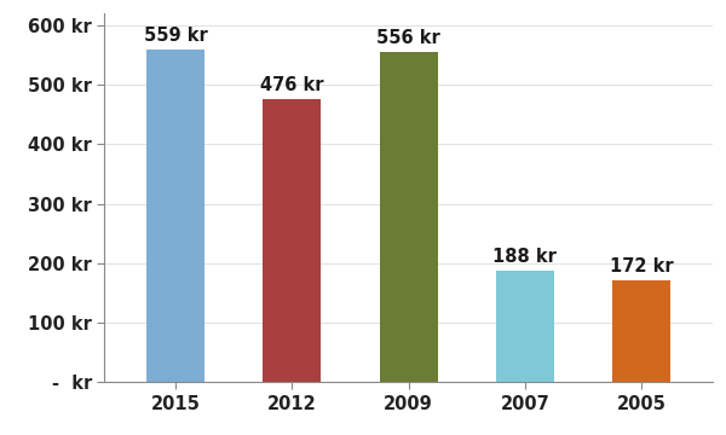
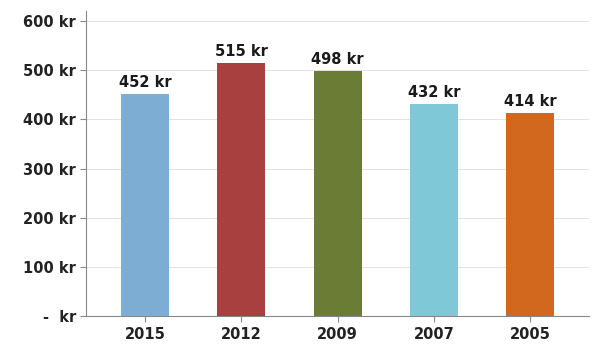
2015: 559 -> 452
2012: 476 -> 515
2009: 556 -> 498
2007: 188 -> 432
2005: 172 -> 414
